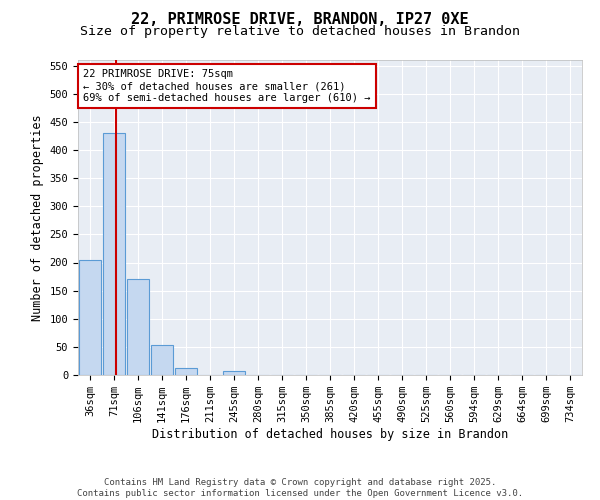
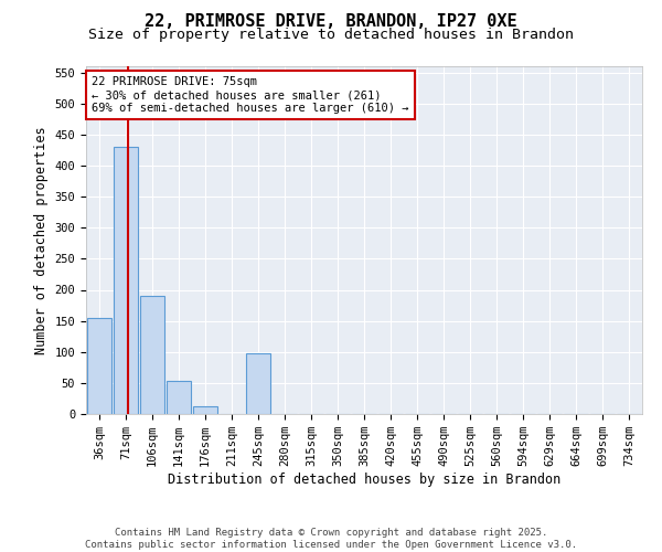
36sqm: 205 -> 154
106sqm: 170 -> 190
245sqm: 8 -> 98
